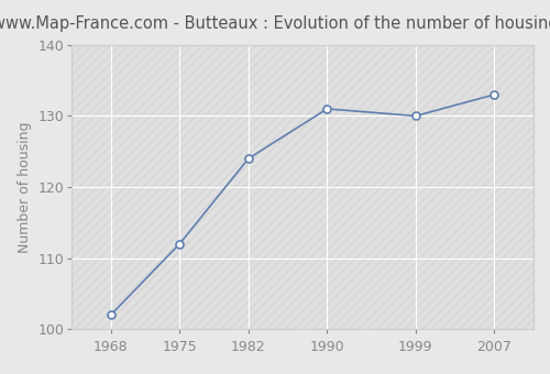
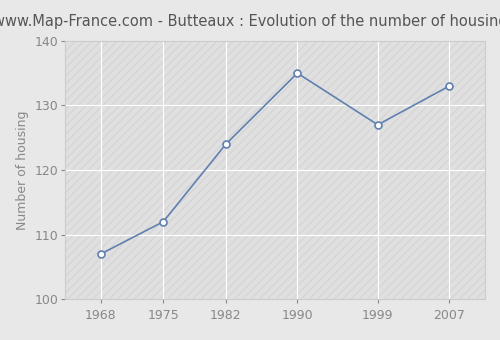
1968: 102 -> 107
1990: 131 -> 135
1999: 130 -> 127
